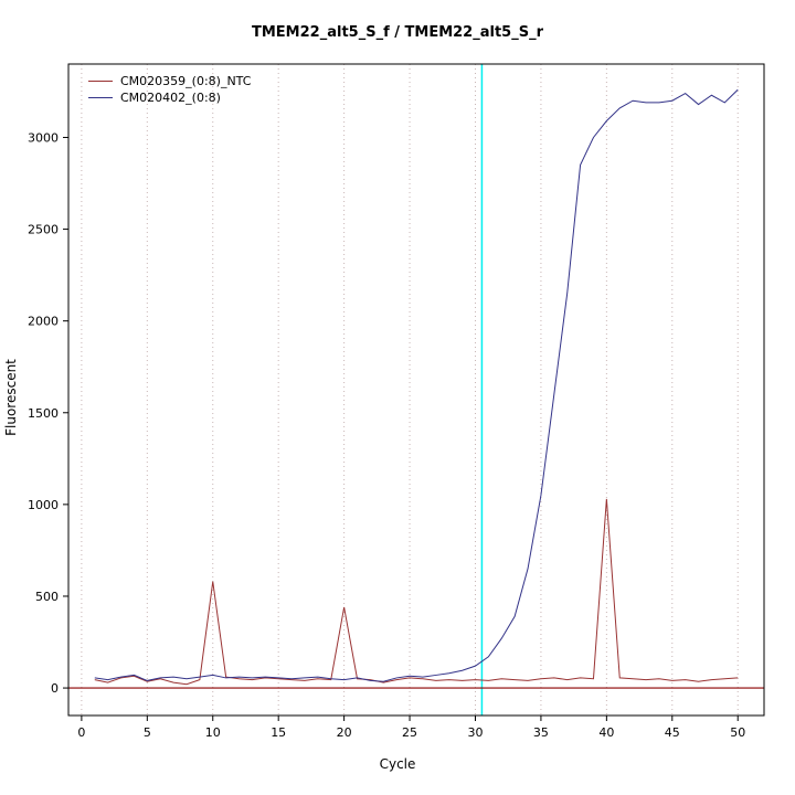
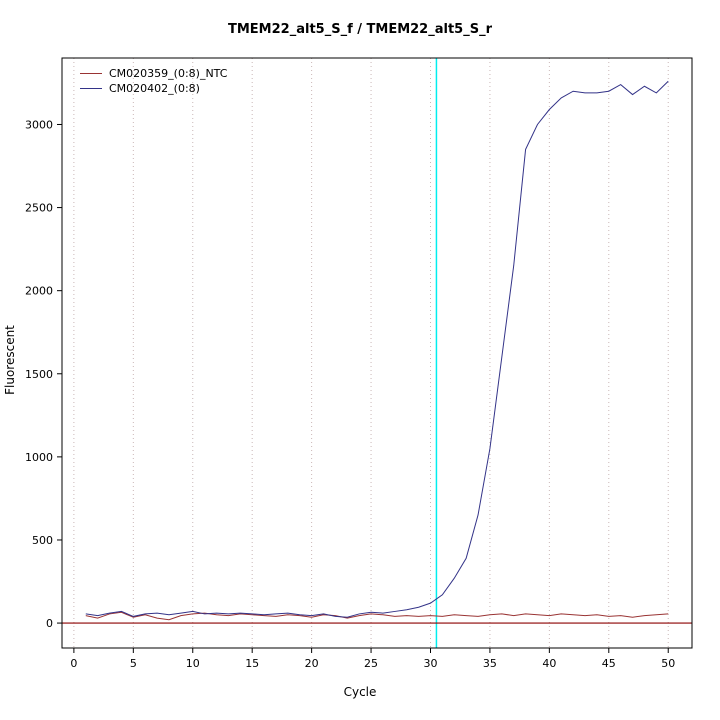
CM020359_(0:8)_NTC/10: 580 -> 60
CM020359_(0:8)_NTC/20: 440 -> 40
CM020359_(0:8)_NTC/40: 1030 -> 40
